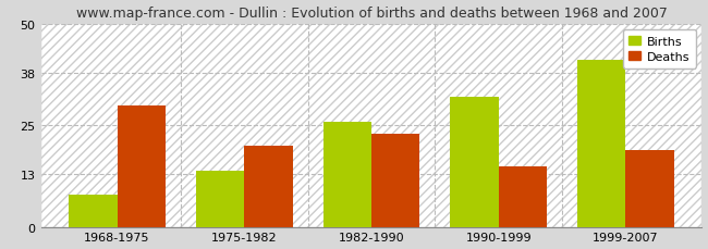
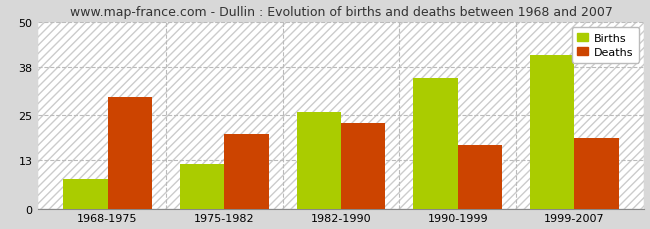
Births/1975-1982: 14 -> 12
Births/1990-1999: 32 -> 35
Deaths/1990-1999: 15 -> 17
